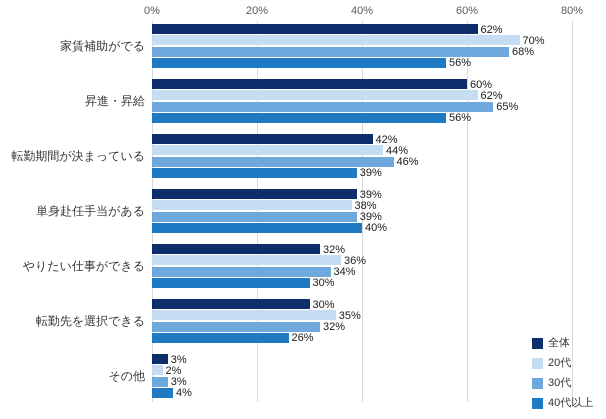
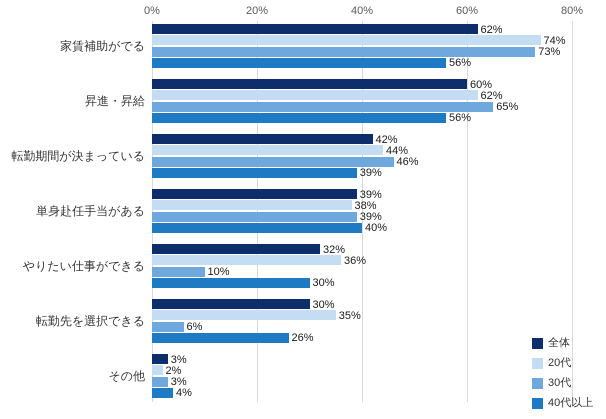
20代/家賃補助がでる: 70% -> 74%
30代/家賃補助がでる: 68% -> 73%
30代/やりたい仕事ができる: 34% -> 10%
30代/転勤先を選択できる: 32% -> 6%
